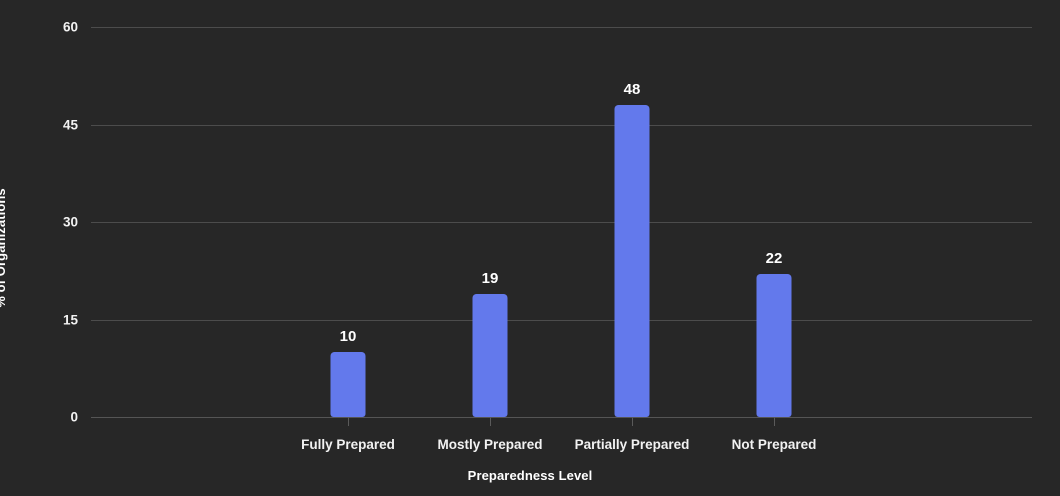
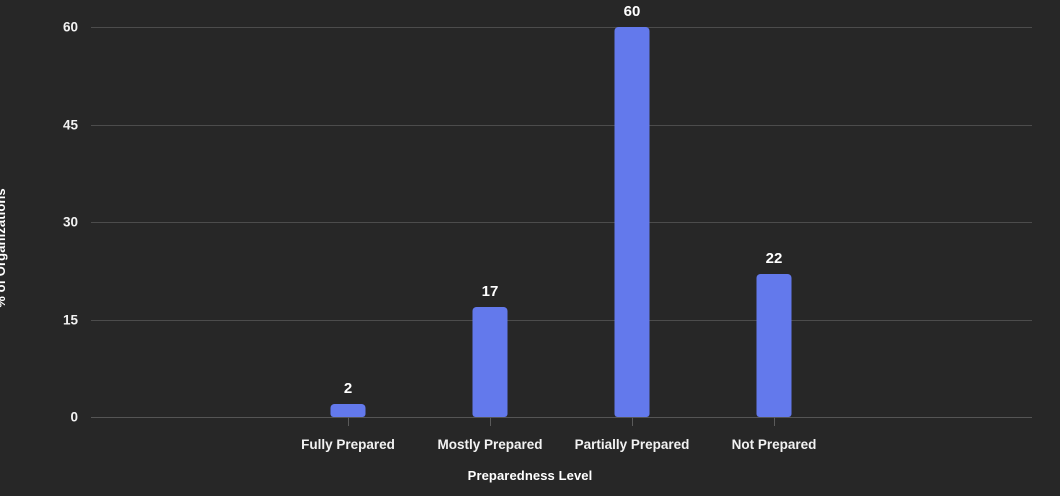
Fully Prepared: 10 -> 2
Mostly Prepared: 19 -> 17
Partially Prepared: 48 -> 60
